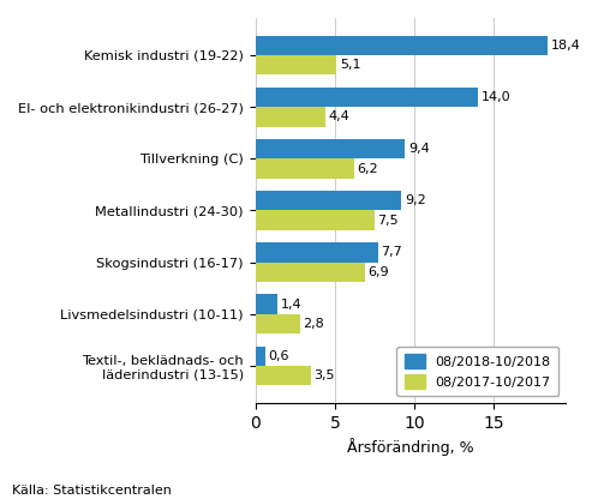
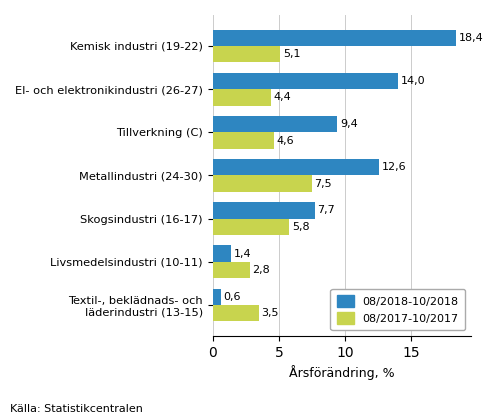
08/2017-10/2017/Tillverkning (C): 6,2 -> 4,6
08/2018-10/2018/Metallindustri (24-30): 9,2 -> 12,6
08/2017-10/2017/Skogsindustri (16-17): 6,9 -> 5,8
